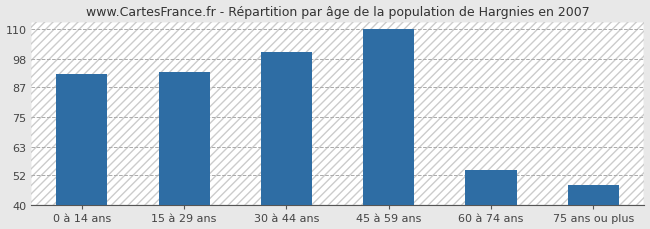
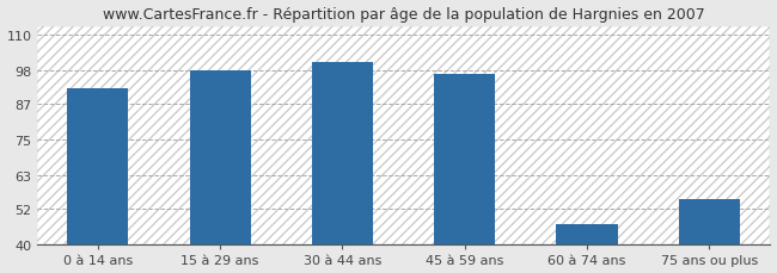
15 à 29 ans: 93 -> 98
45 à 59 ans: 110 -> 97
60 à 74 ans: 54 -> 47
75 ans ou plus: 48 -> 55
